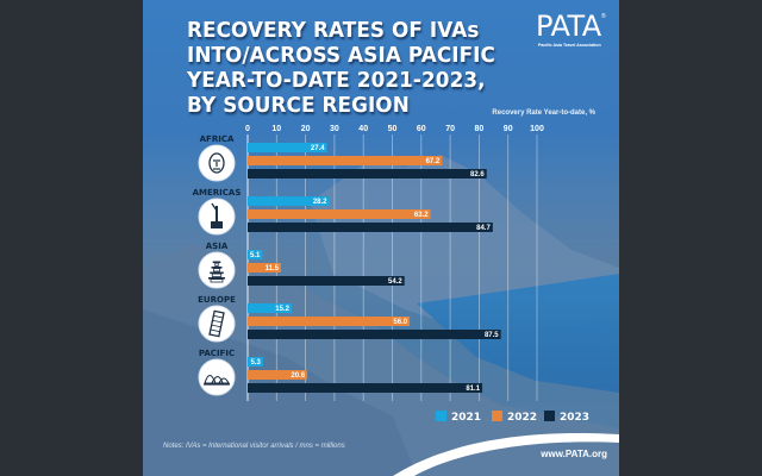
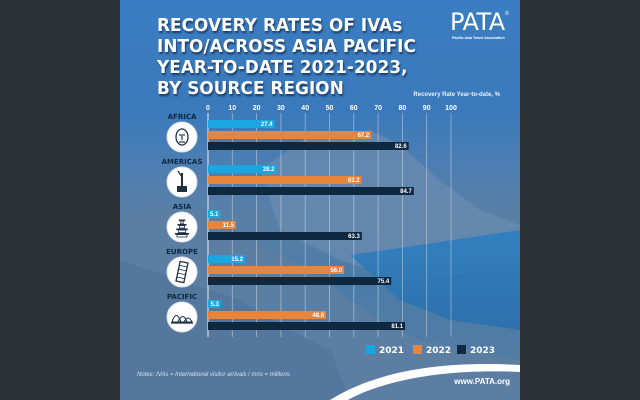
2023/ASIA: 54.2 -> 63.3
2023/EUROPE: 87.5 -> 75.4
2022/PACIFIC: 20.6 -> 48.6
